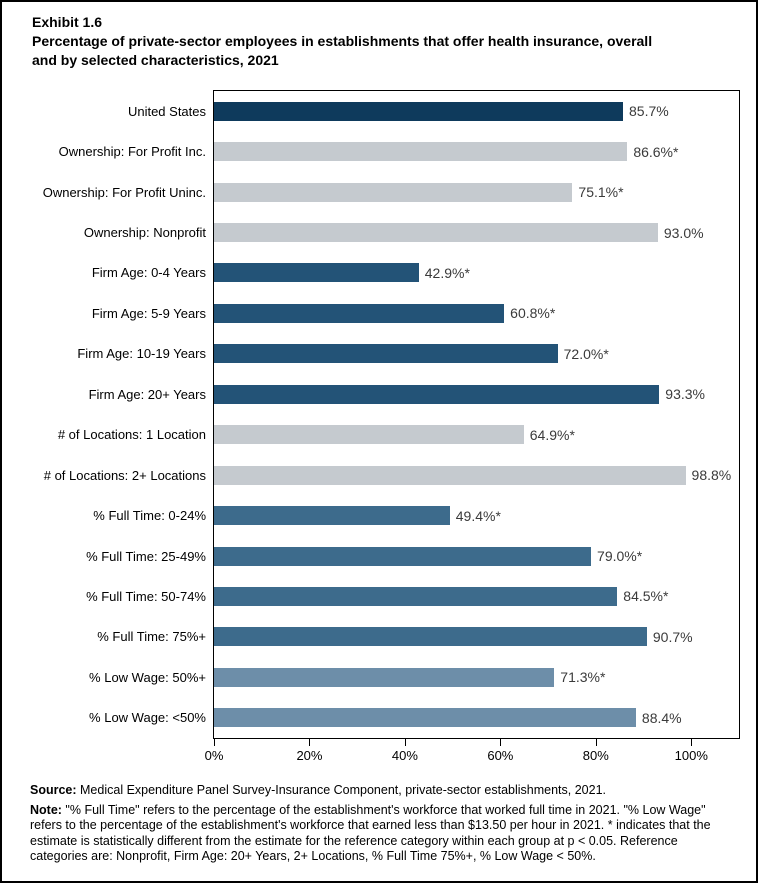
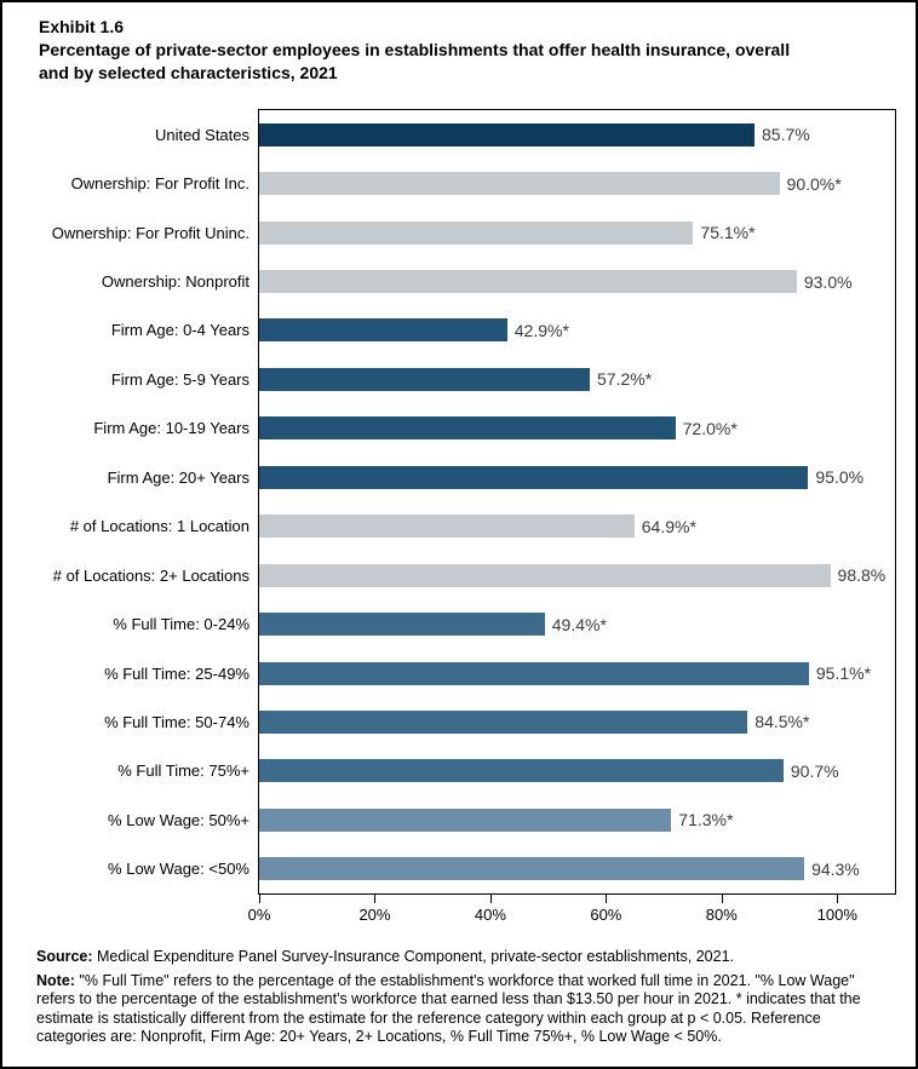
Ownership: For Profit Inc.: 86.6 -> 90.0
Firm Age: 5-9 Years: 60.8 -> 57.2
Firm Age: 20+ Years: 93.3% -> 95.0%
% Full Time: 25-49%: 79.0 -> 95.1
% Low Wage: <50%: 88.4% -> 94.3%
